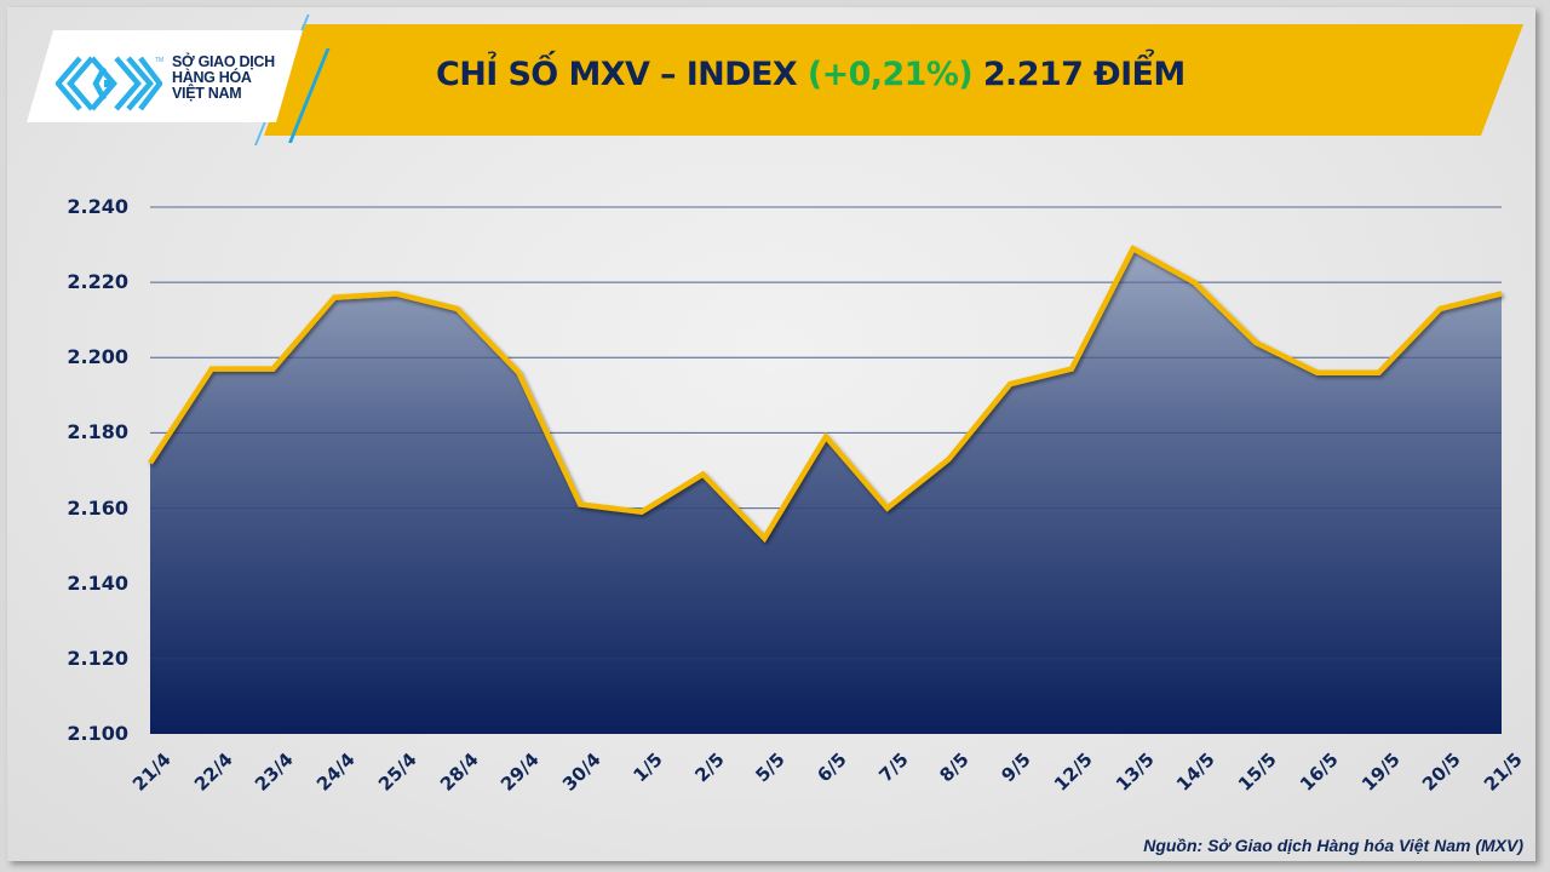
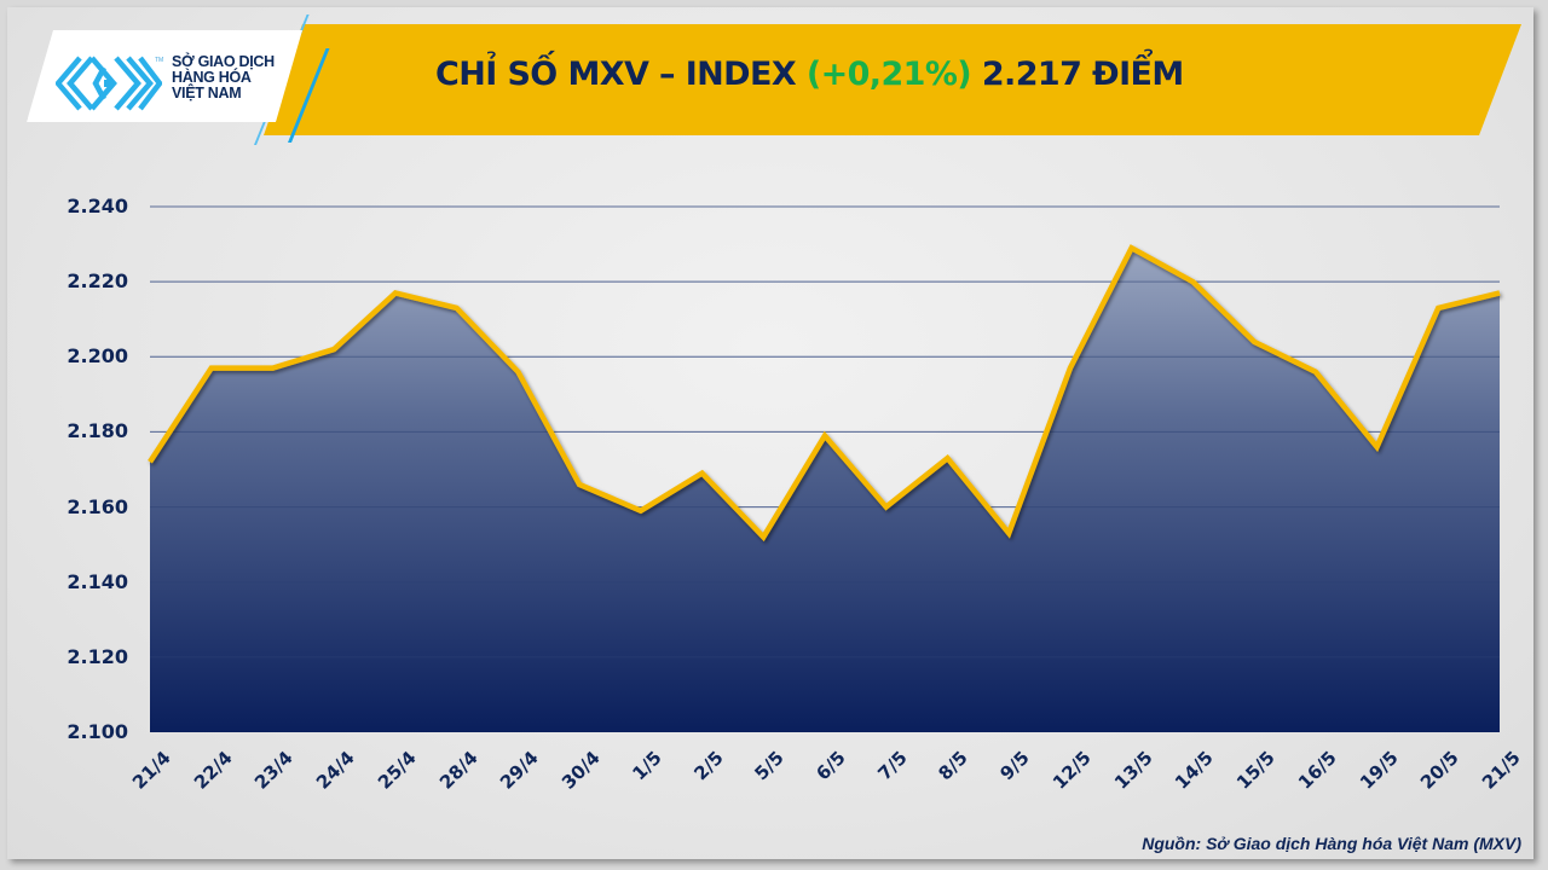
24/4: 2216 -> 2202
30/4: 2161 -> 2166
9/5: 2193 -> 2153
19/5: 2196 -> 2176
